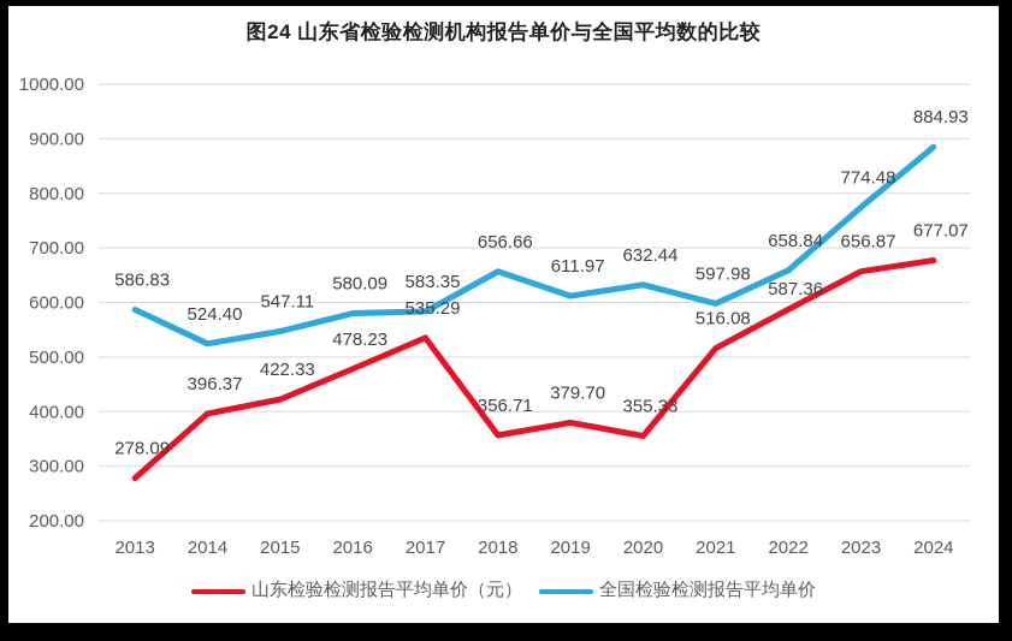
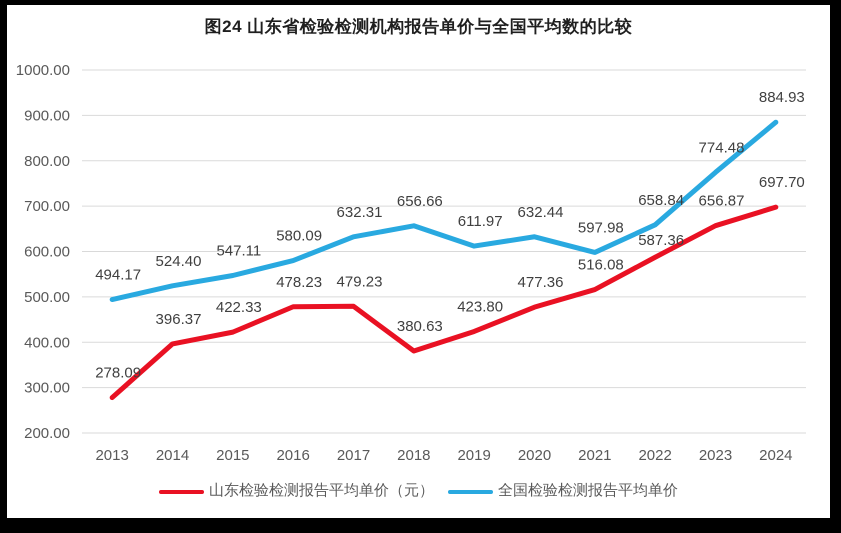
全国检验检测报告平均单价/2013: 586.83 -> 494.17
山东检验检测报告平均单价（元）/2017: 535.29 -> 479.23
全国检验检测报告平均单价/2017: 583.35 -> 632.31
山东检验检测报告平均单价（元）/2018: 356.71 -> 380.63
山东检验检测报告平均单价（元）/2019: 379.70 -> 423.80
山东检验检测报告平均单价（元）/2020: 355.33 -> 477.36
山东检验检测报告平均单价（元）/2024: 677.07 -> 697.70
